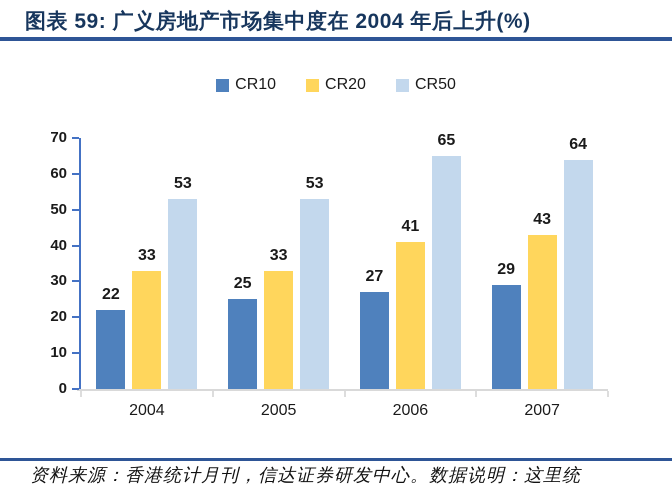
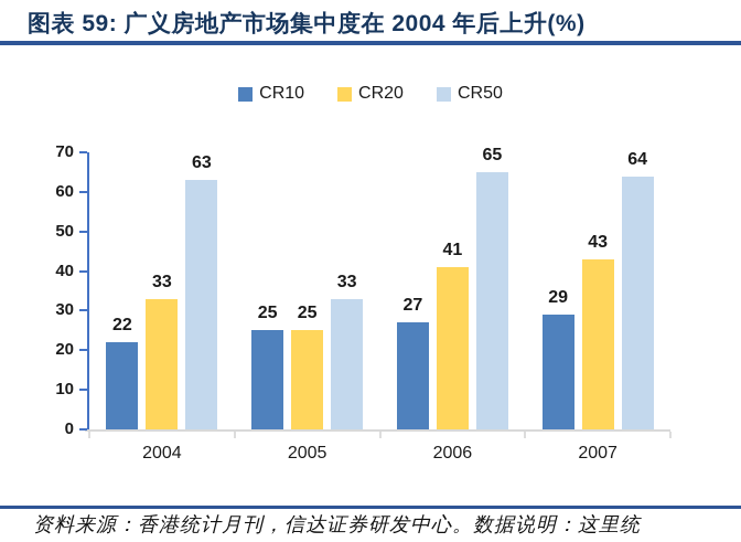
CR50/2004: 53 -> 63
CR20/2005: 33 -> 25
CR50/2005: 53 -> 33
